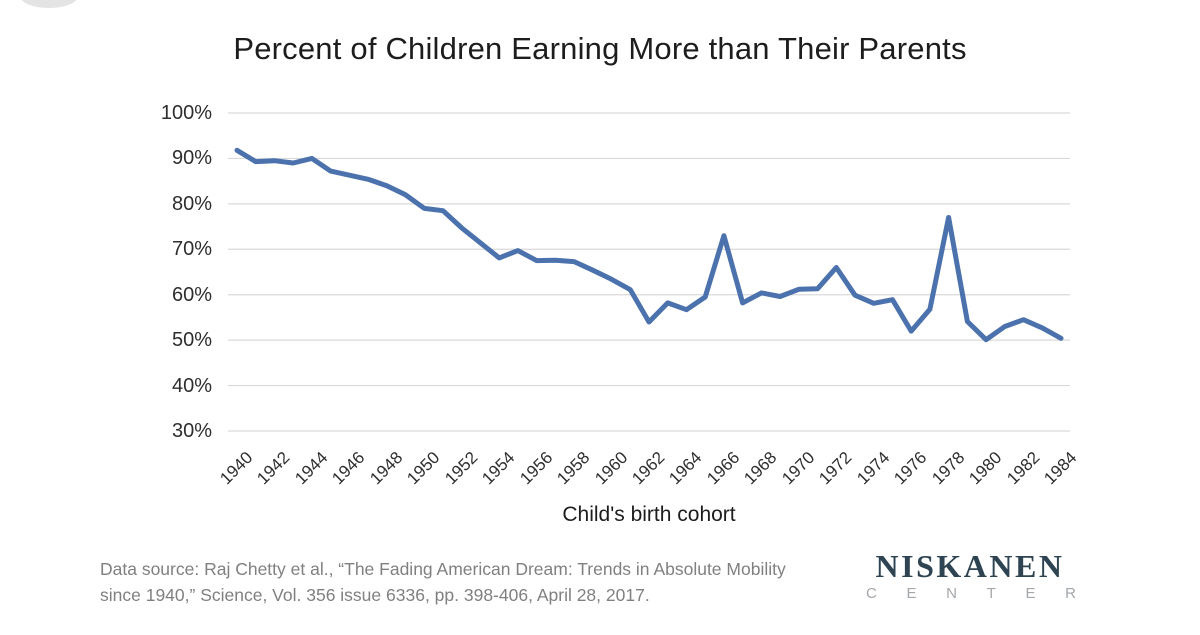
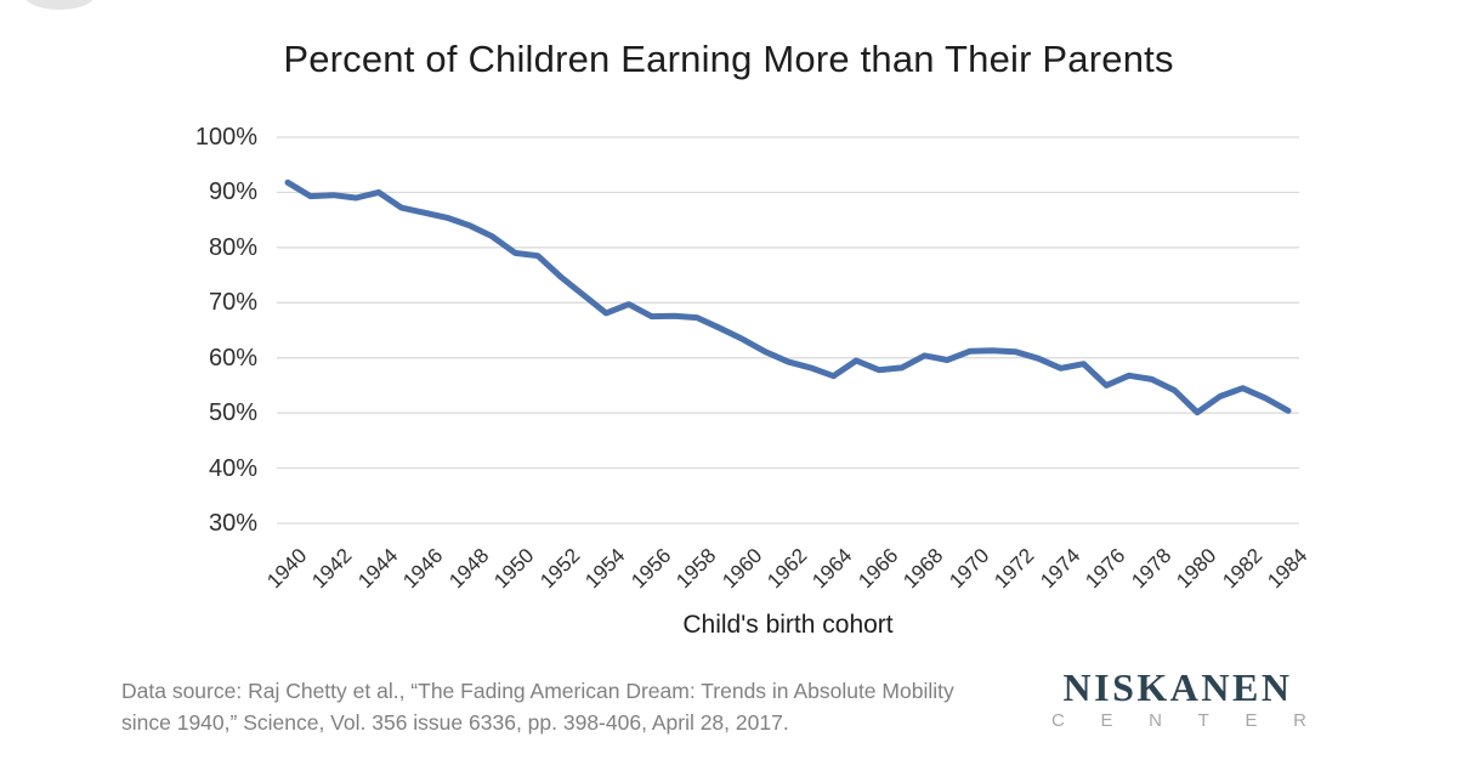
1962: 54% -> 59%
1966: 73% -> 58%
1972: 66% -> 61%
1976: 52% -> 55%
1978: 77% -> 56%
